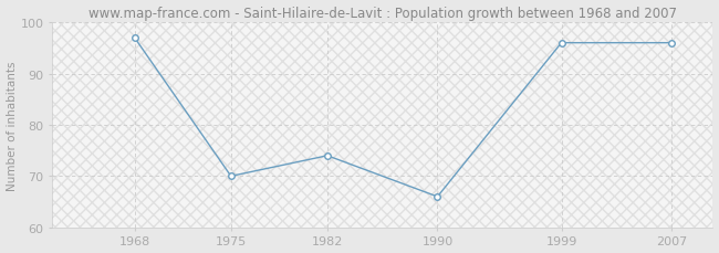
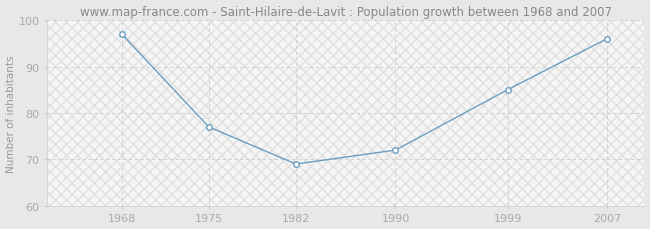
1975: 70 -> 77
1982: 74 -> 69
1990: 66 -> 72
1999: 96 -> 85
